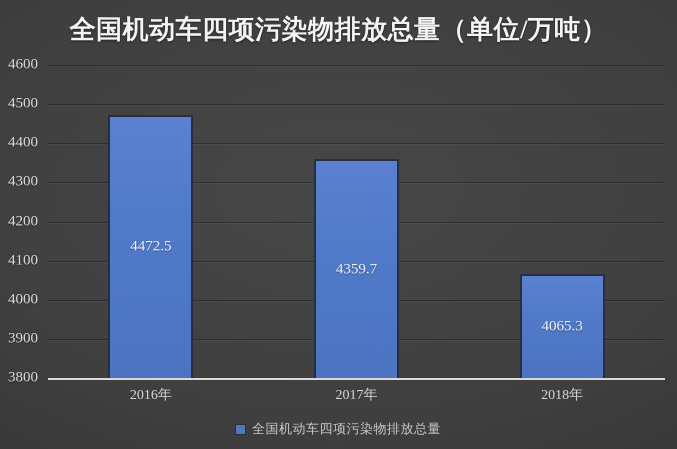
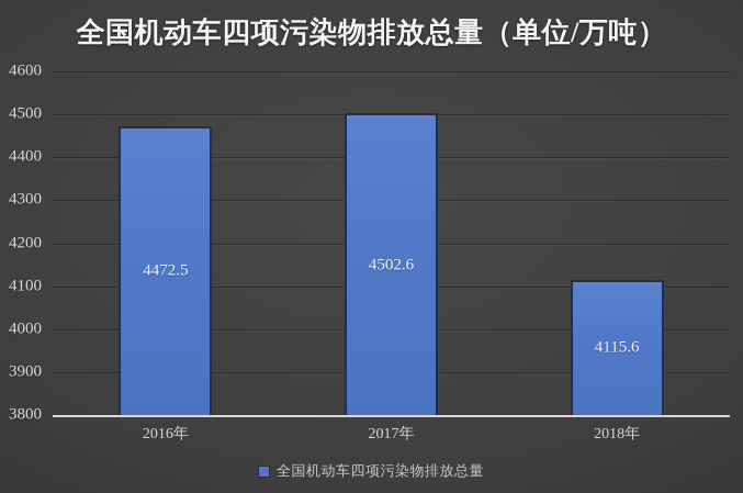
2017年: 4359.7 -> 4502.6
2018年: 4065.3 -> 4115.6
